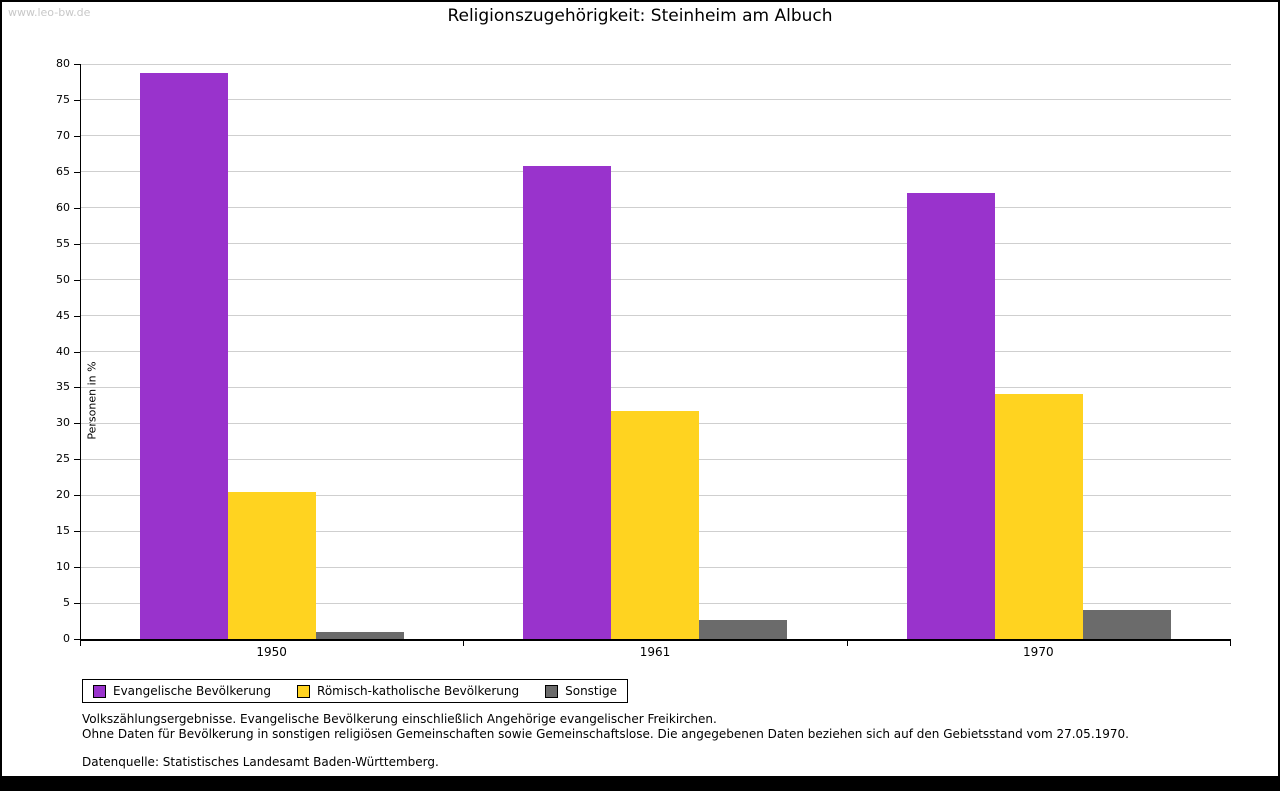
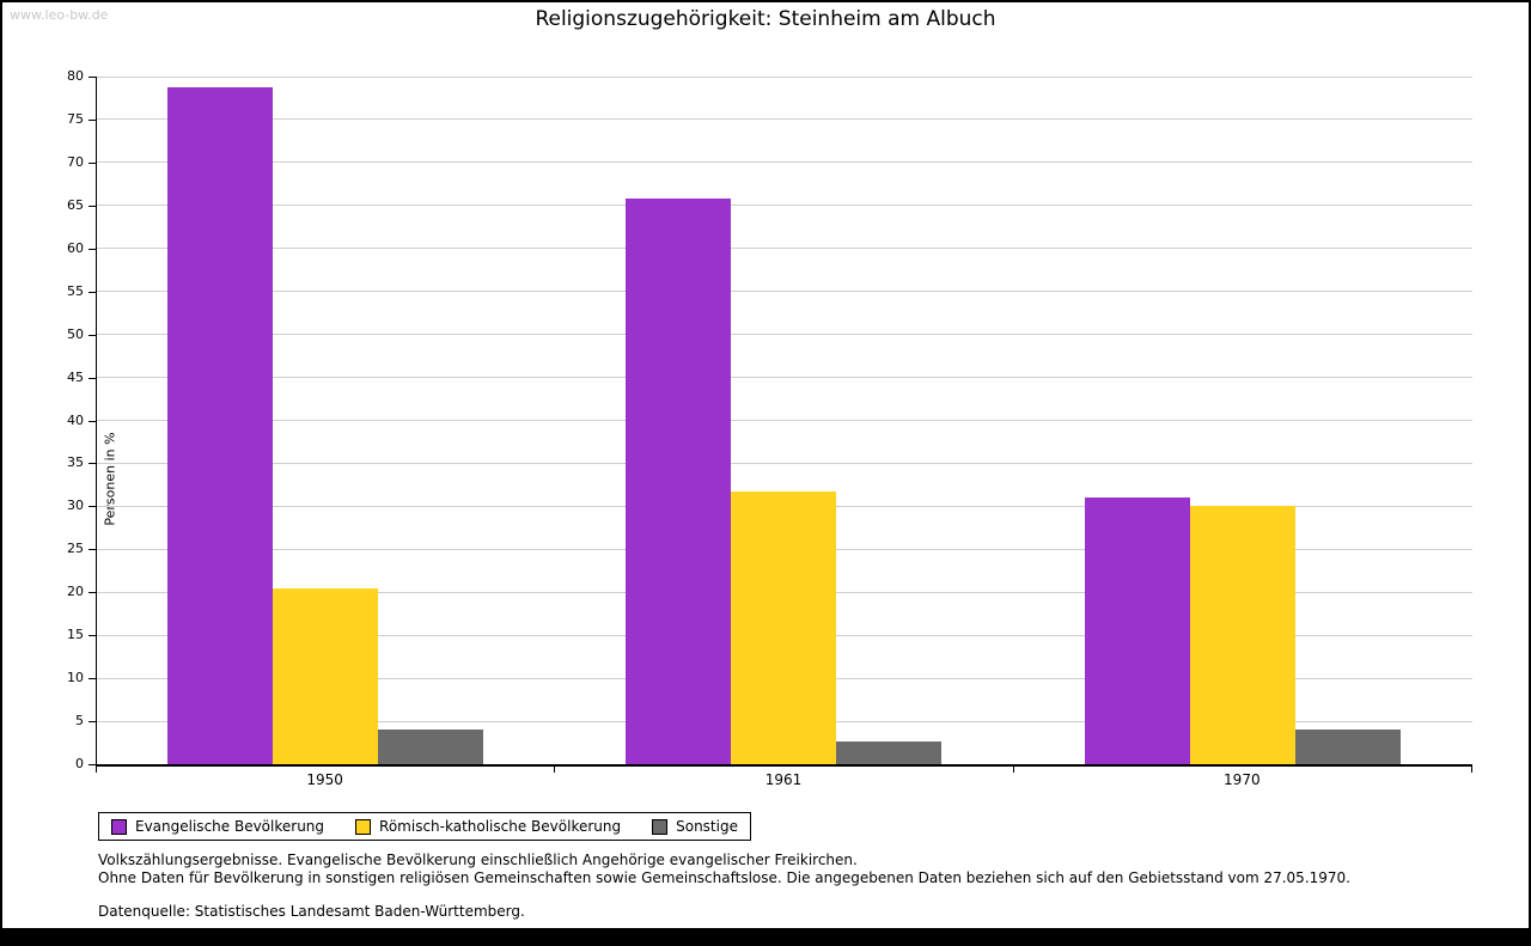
Sonstige/1950: 1 -> 4
Evangelische Bevölkerung/1970: 62 -> 31
Römisch-katholische Bevölkerung/1970: 34 -> 30
